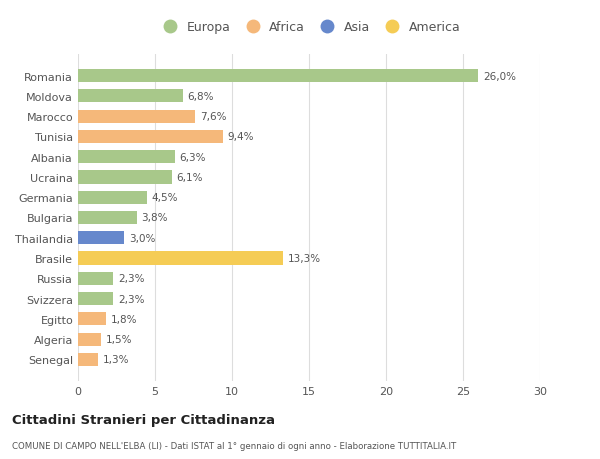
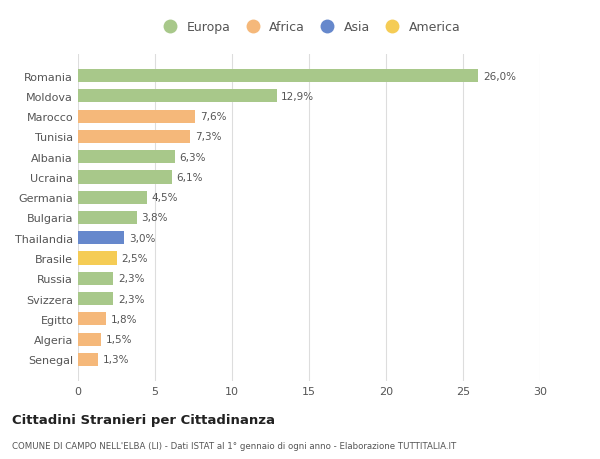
Moldova: 6,8% -> 12,9%
Tunisia: 9,4% -> 7,3%
Brasile: 13,3% -> 2,5%
